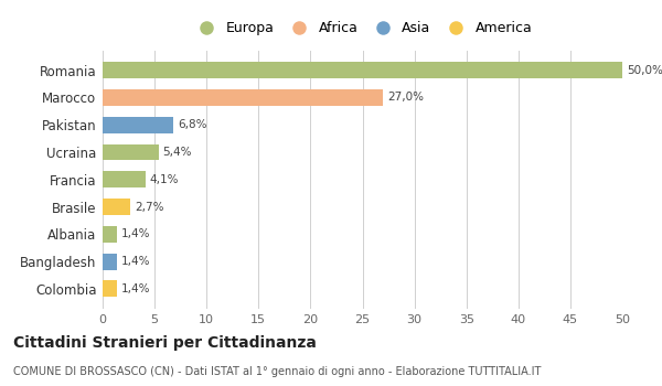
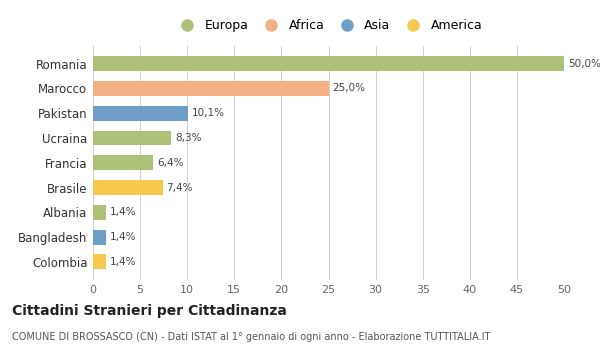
Marocco: 27,0% -> 25,0%
Pakistan: 6,8% -> 10,1%
Ucraina: 5,4% -> 8,3%
Francia: 4,1% -> 6,4%
Brasile: 2,7% -> 7,4%
